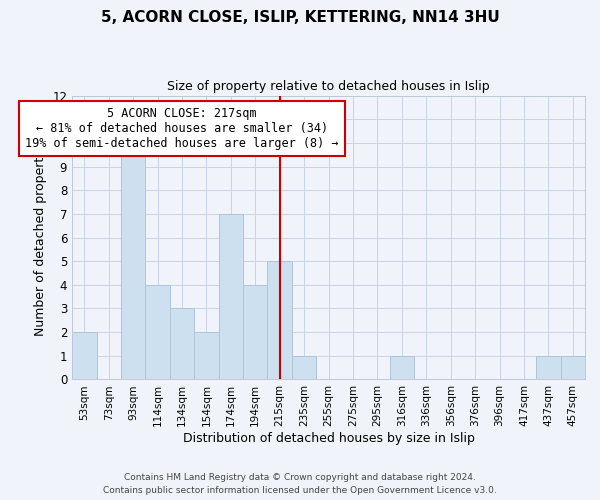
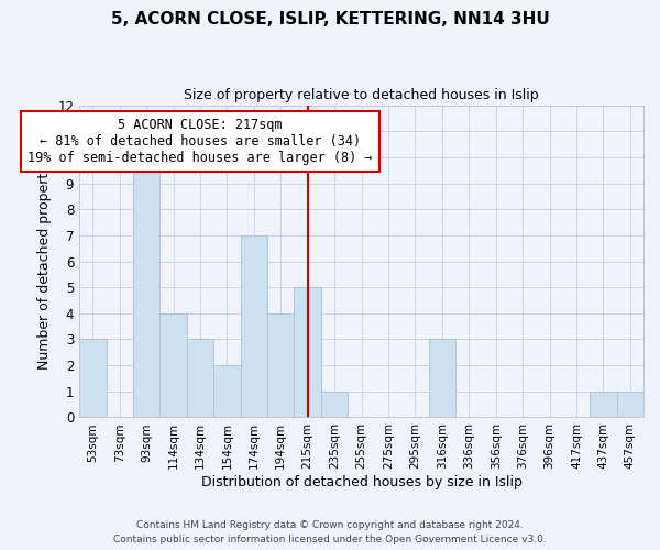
53sqm: 2 -> 3
316sqm: 1 -> 3
